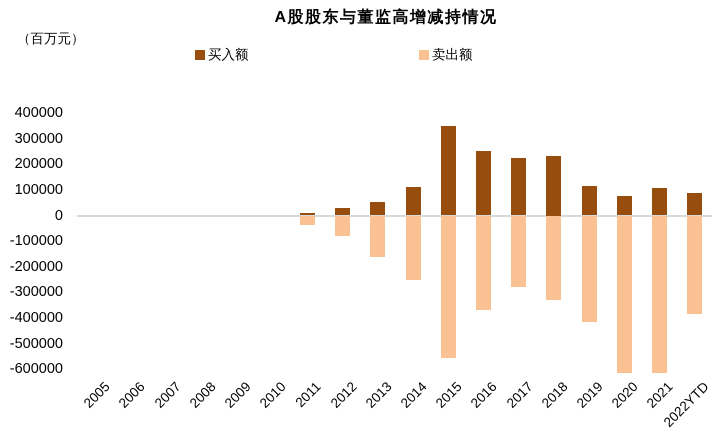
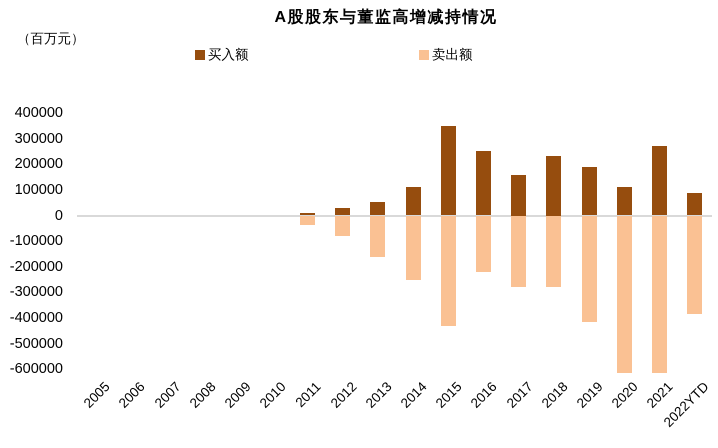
卖出额/2015: -560000 -> -430000
卖出额/2016: -370000 -> -220000
买入额/2017: 220000 -> 160000
卖出额/2018: -330000 -> -280000
买入额/2019: 120000 -> 190000
买入额/2020: 80000 -> 110000
买入额/2021: 110000 -> 270000
